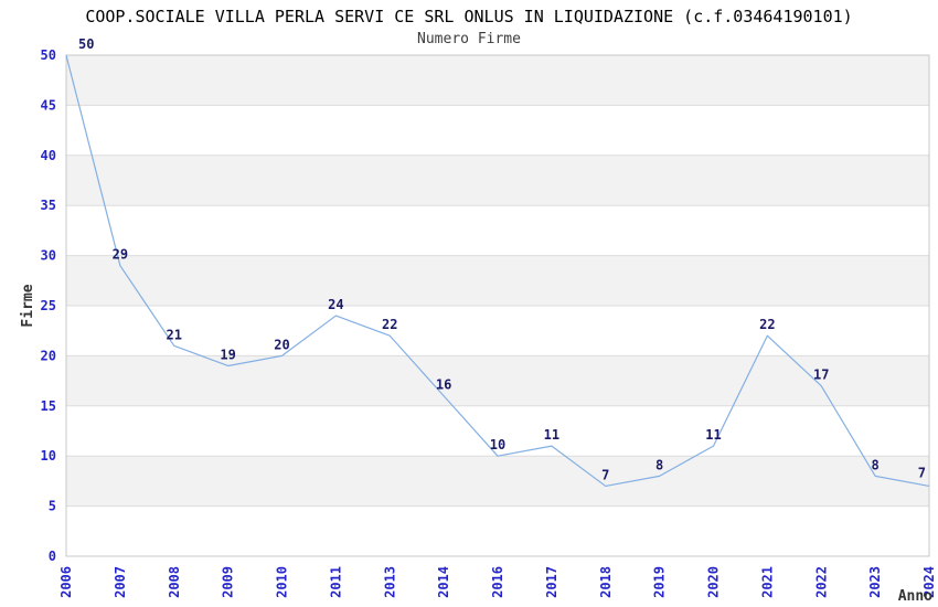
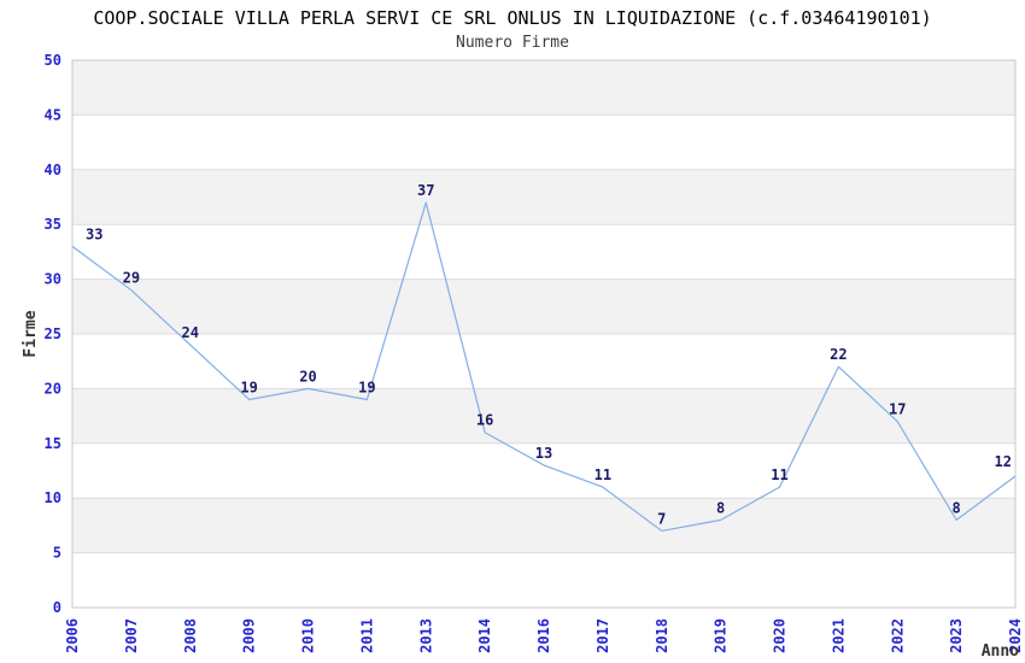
2006: 50 -> 33
2008: 21 -> 24
2011: 24 -> 19
2013: 22 -> 37
2016: 10 -> 13
2024: 7 -> 12
